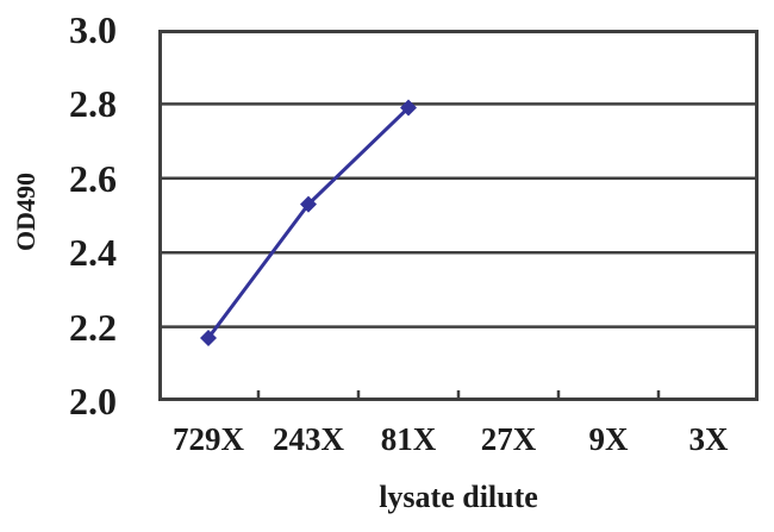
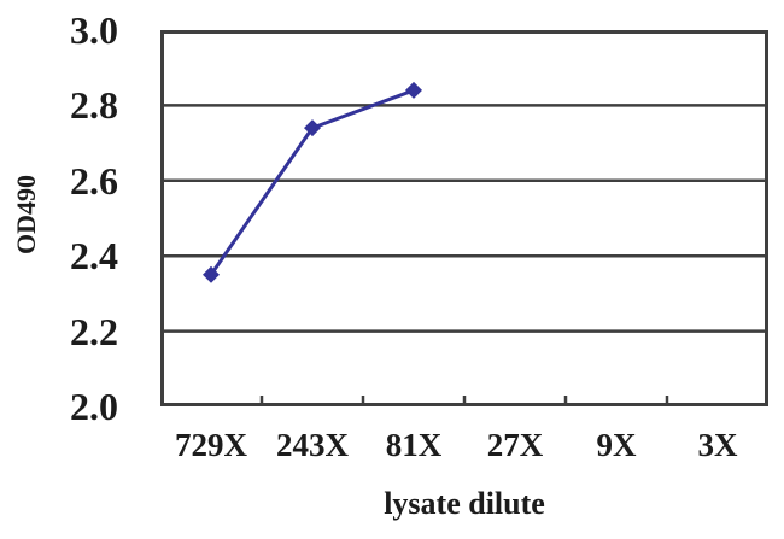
729X: 2.17 -> 2.35
243X: 2.53 -> 2.74
81X: 2.79 -> 2.84
